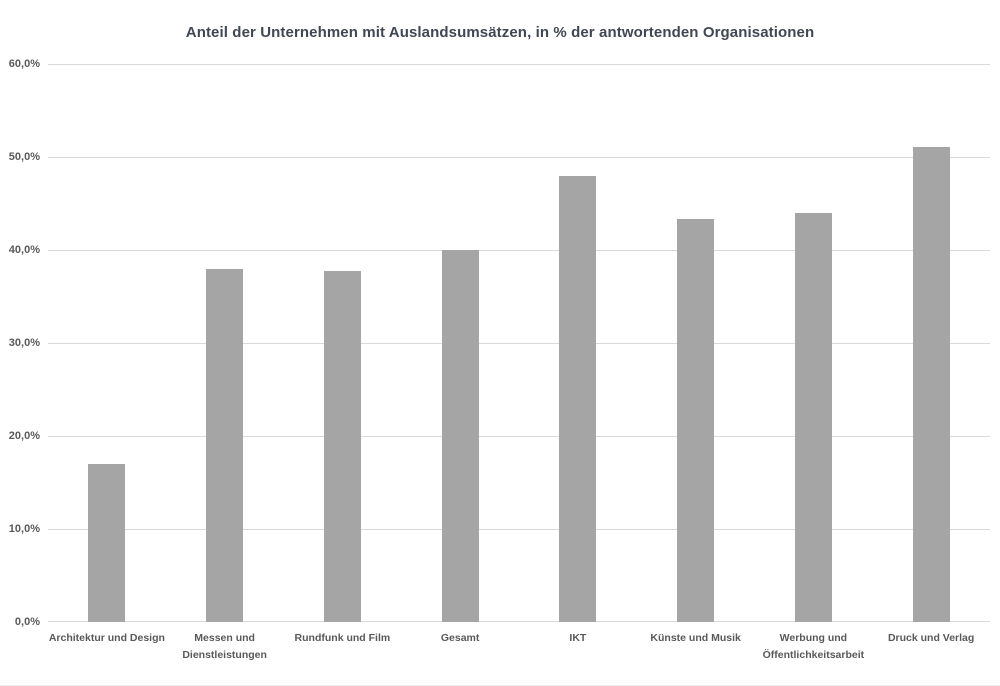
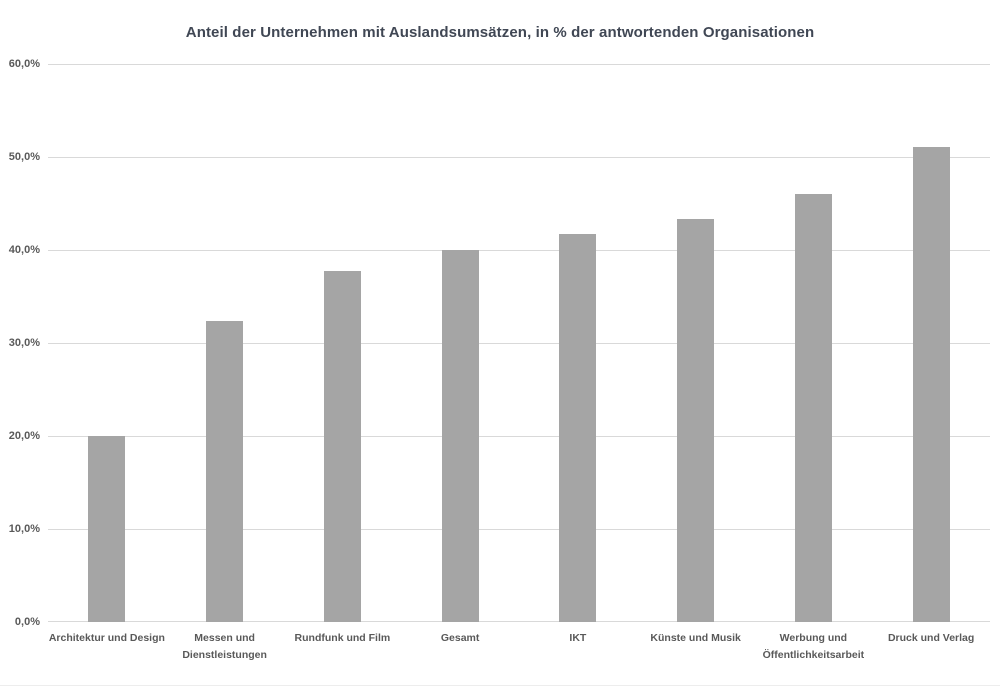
Architektur und Design: 17% -> 20%
Messen und Dienstleistungen: 38% -> 32%
IKT: 48% -> 42%
Werbung und Öffentlichkeitsarbeit: 44% -> 46%
